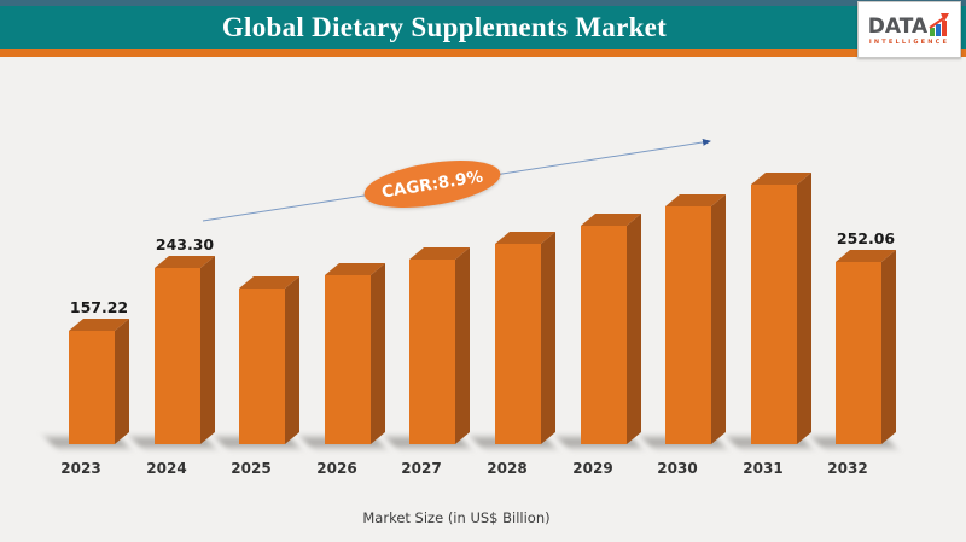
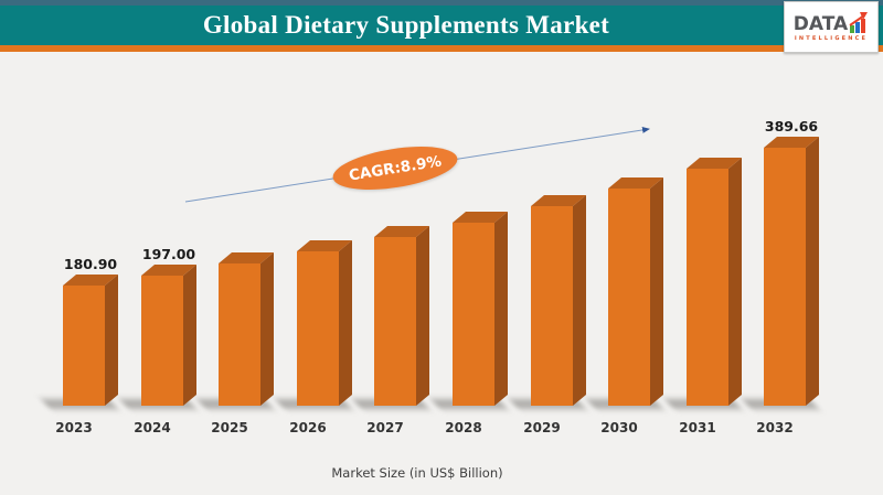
2023: 157.22 -> 180.90
2024: 243.30 -> 197.00
2032: 252.06 -> 389.66
